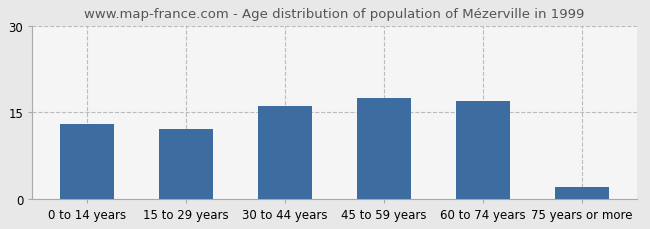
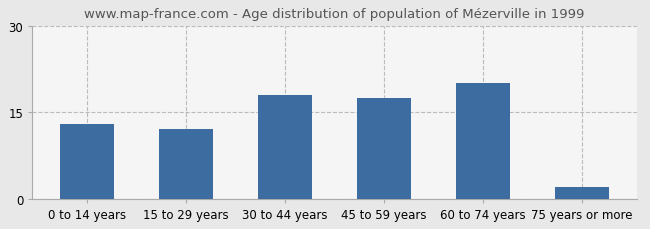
30 to 44 years: 16.0 -> 18.0
60 to 74 years: 17.0 -> 20.0
